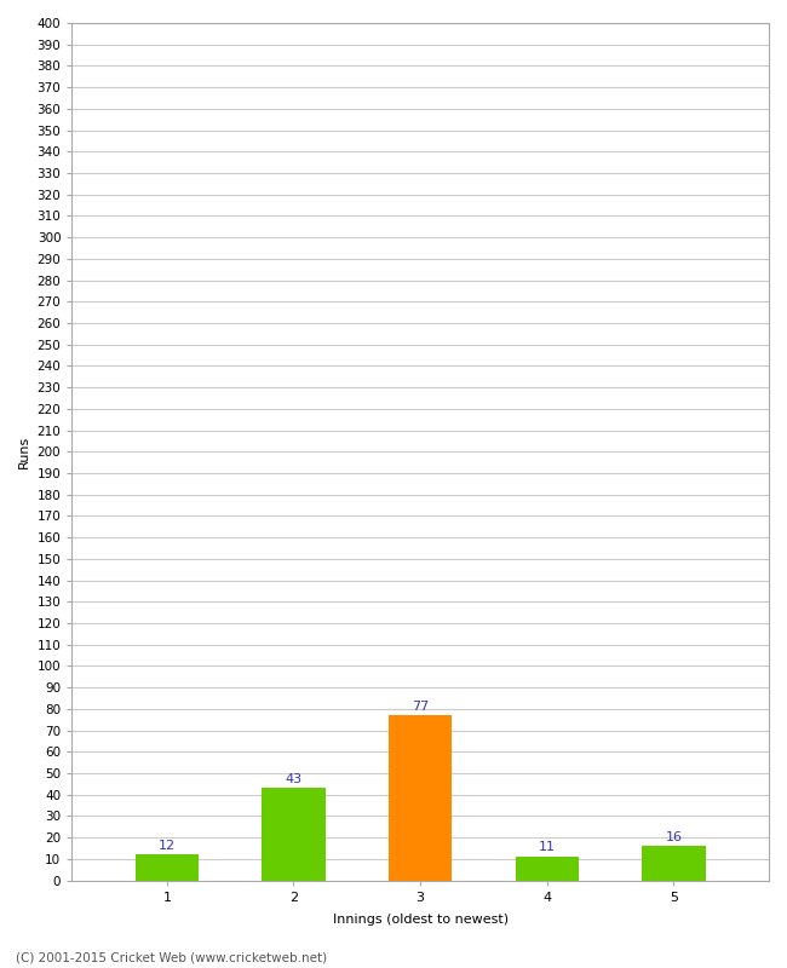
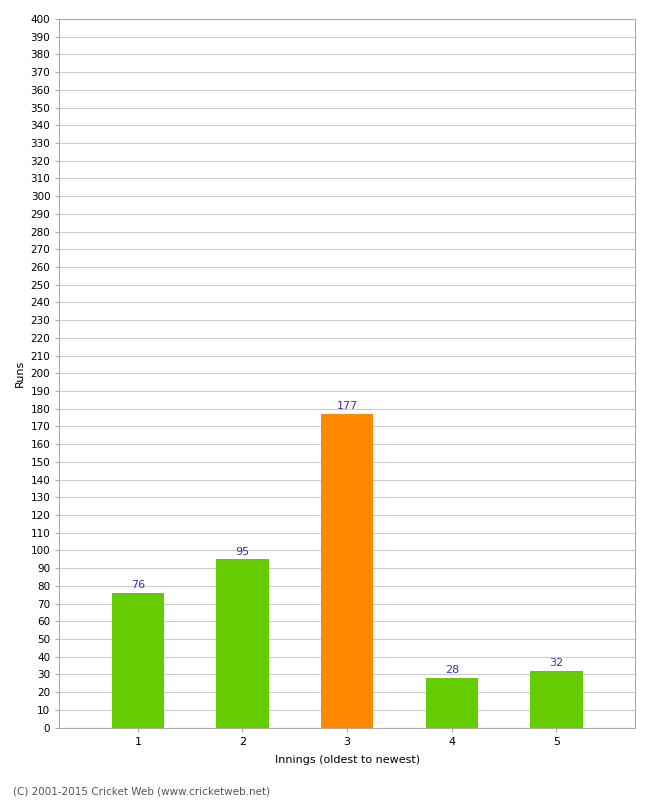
1: 12 -> 76
2: 43 -> 95
3: 77 -> 177
4: 11 -> 28
5: 16 -> 32
